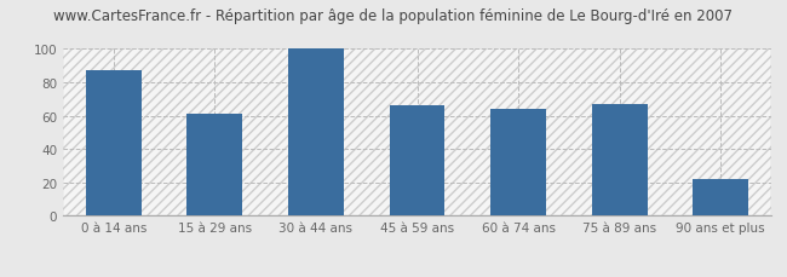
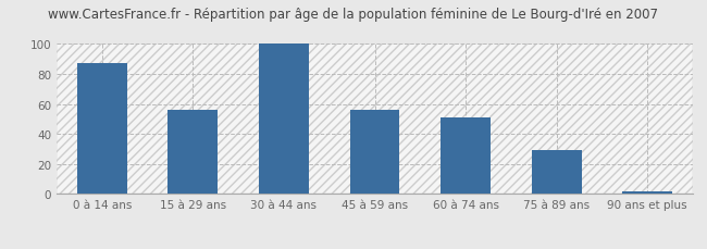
15 à 29 ans: 61 -> 56
45 à 59 ans: 66 -> 56
60 à 74 ans: 64 -> 51
75 à 89 ans: 67 -> 29
90 ans et plus: 22 -> 2
